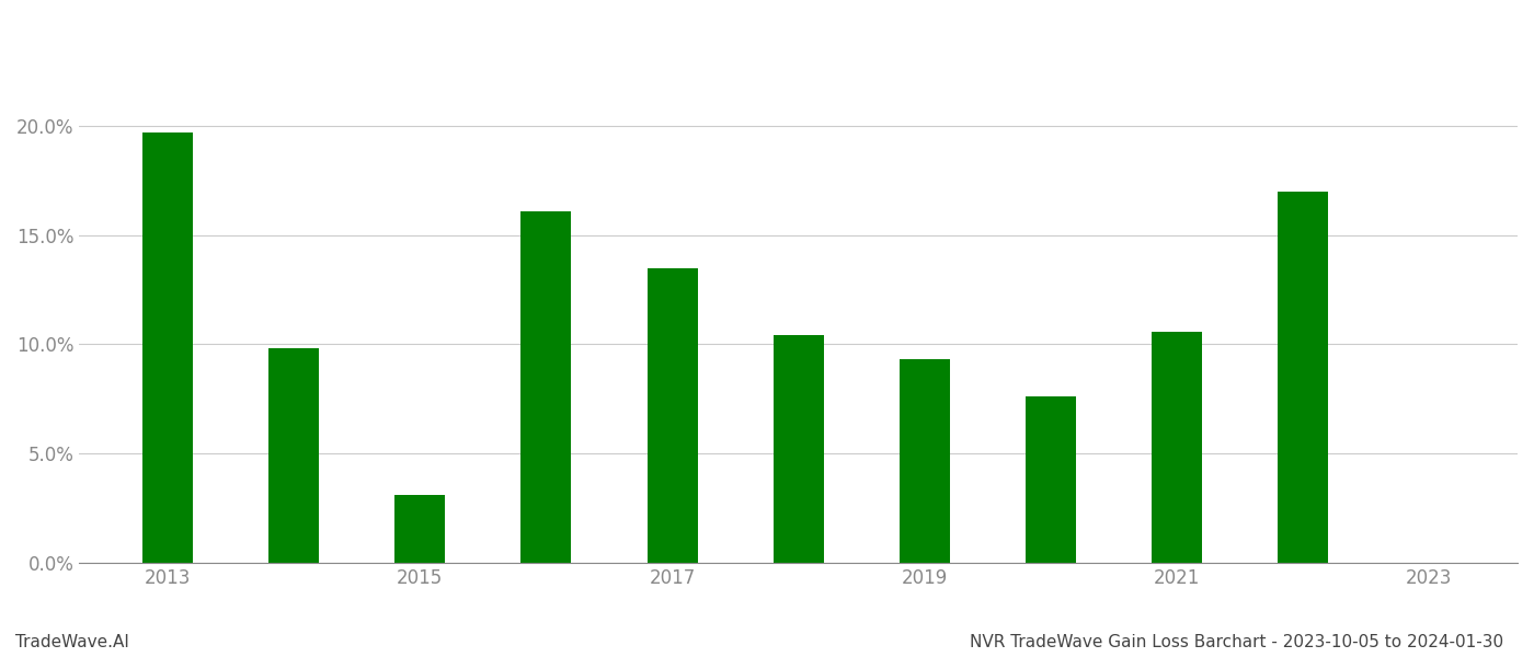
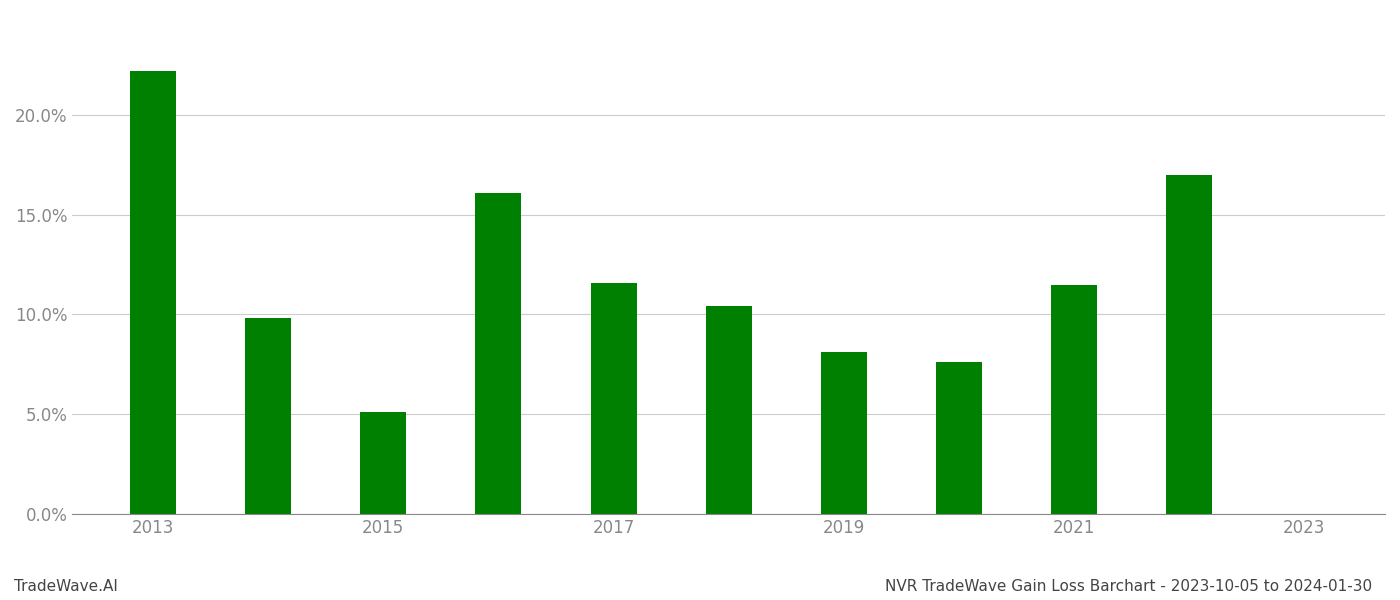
2013: 19.7% -> 22.2%
2015: 3.1% -> 5.1%
2017: 13.5% -> 11.6%
2019: 9.3% -> 8.1%
2021: 10.6% -> 11.5%
